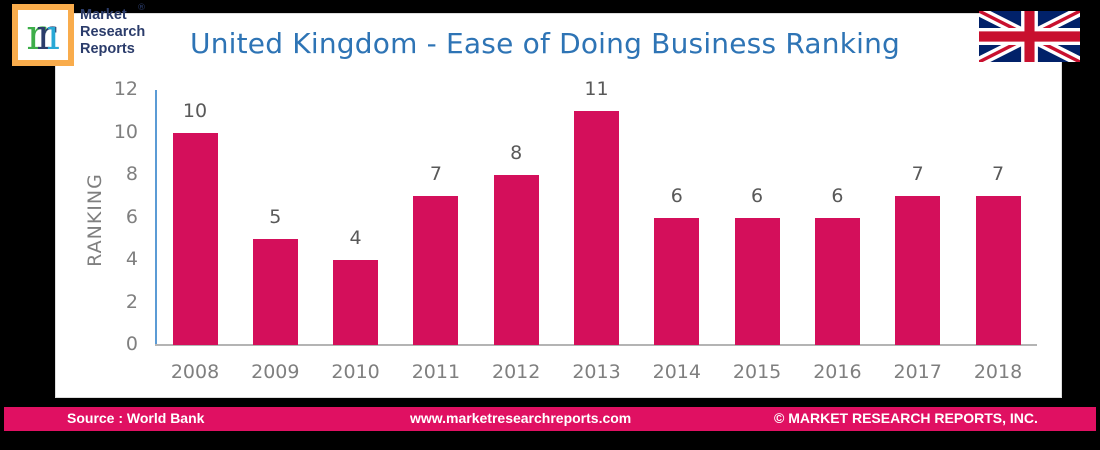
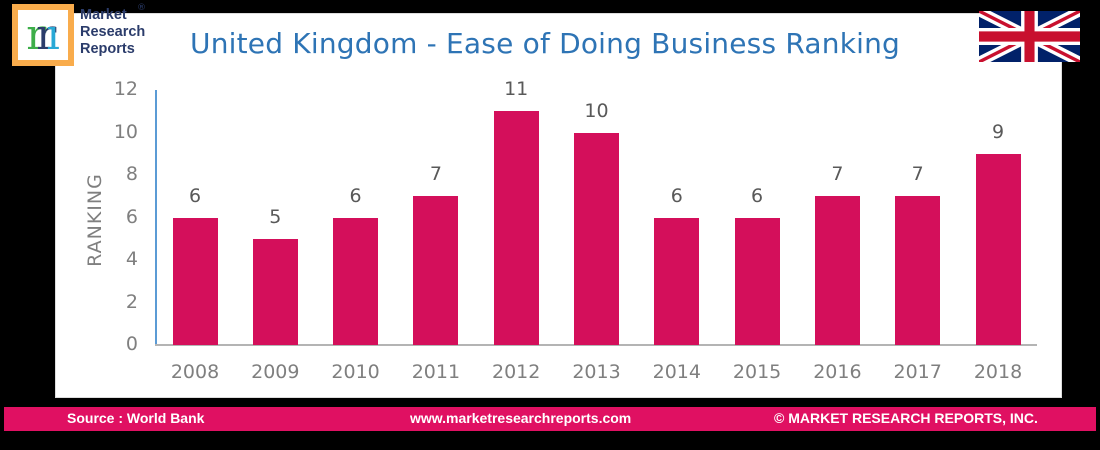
2008: 10 -> 6
2010: 4 -> 6
2012: 8 -> 11
2013: 11 -> 10
2016: 6 -> 7
2018: 7 -> 9
